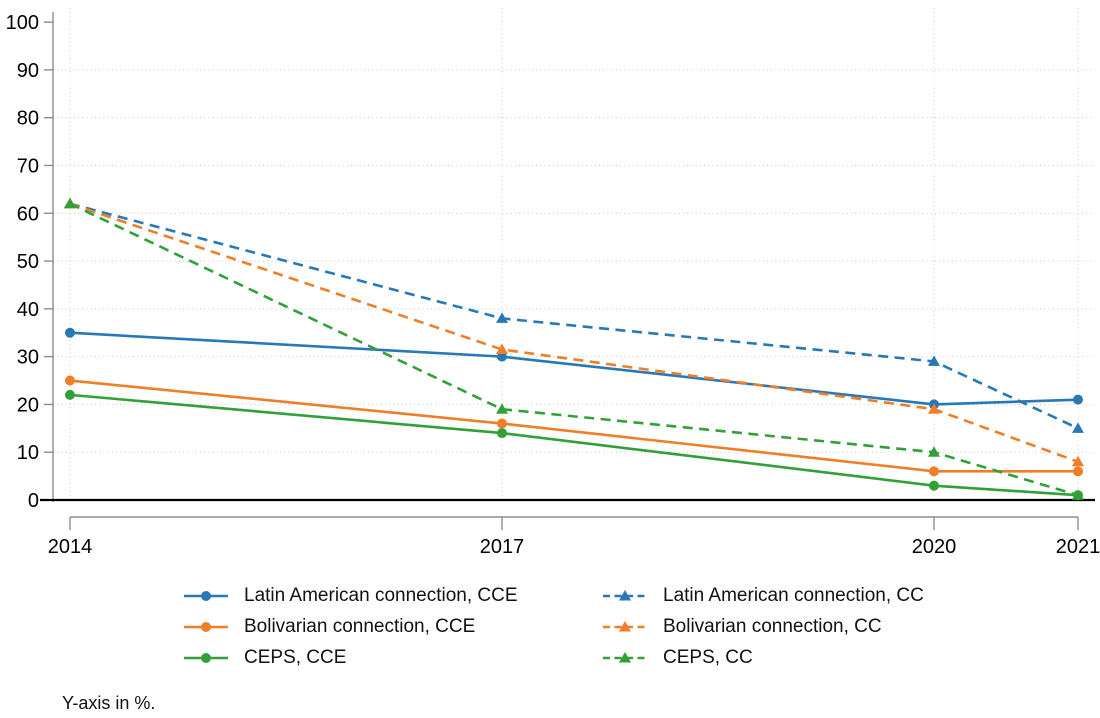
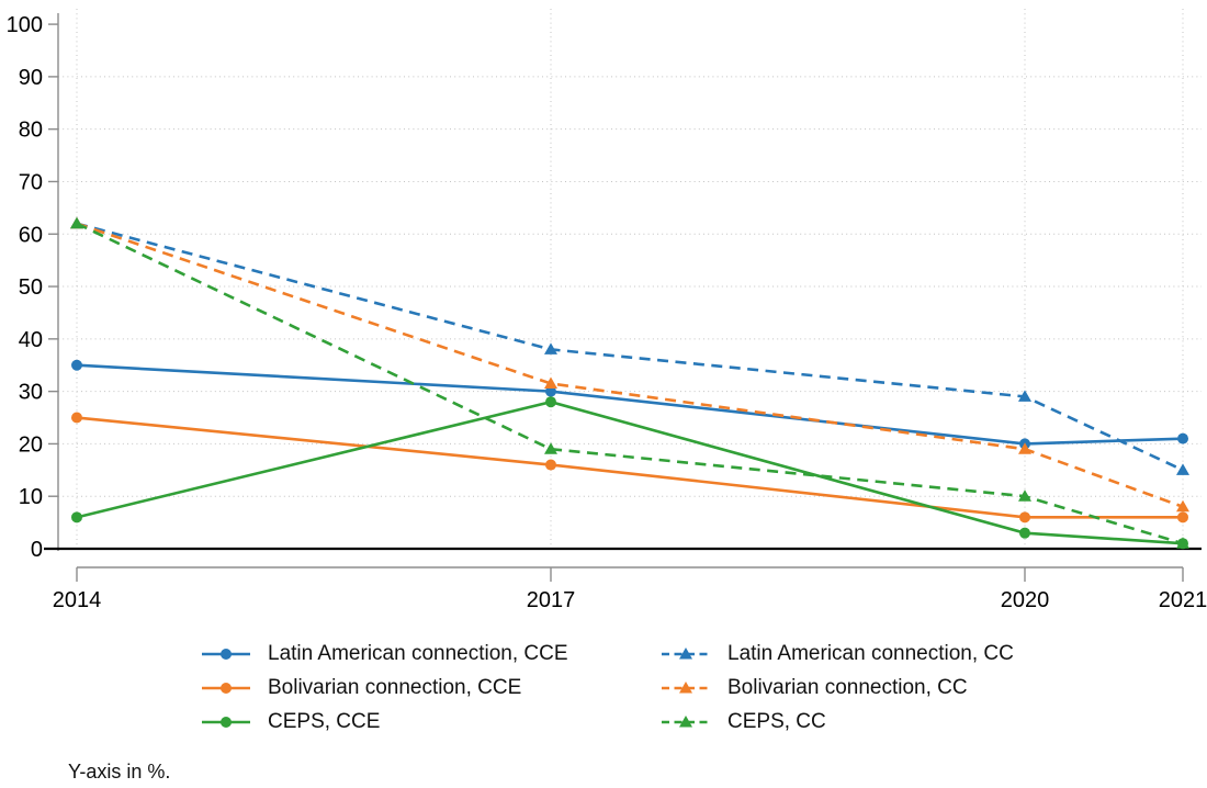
CEPS, CCE/2014: 22 -> 6
CEPS, CCE/2017: 14 -> 28
